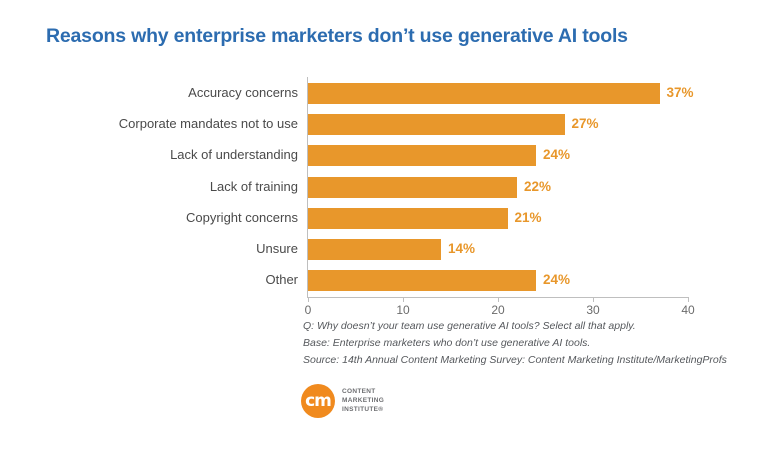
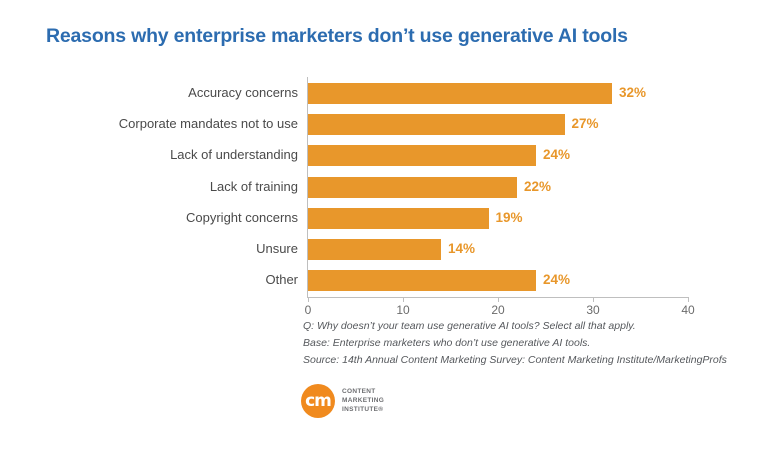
Accuracy concerns: 37% -> 32%
Copyright concerns: 21% -> 19%
